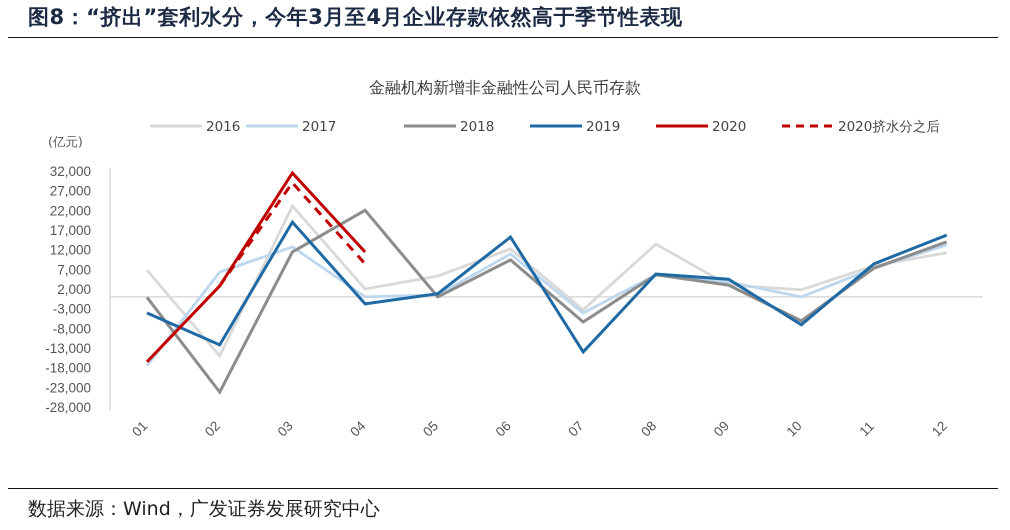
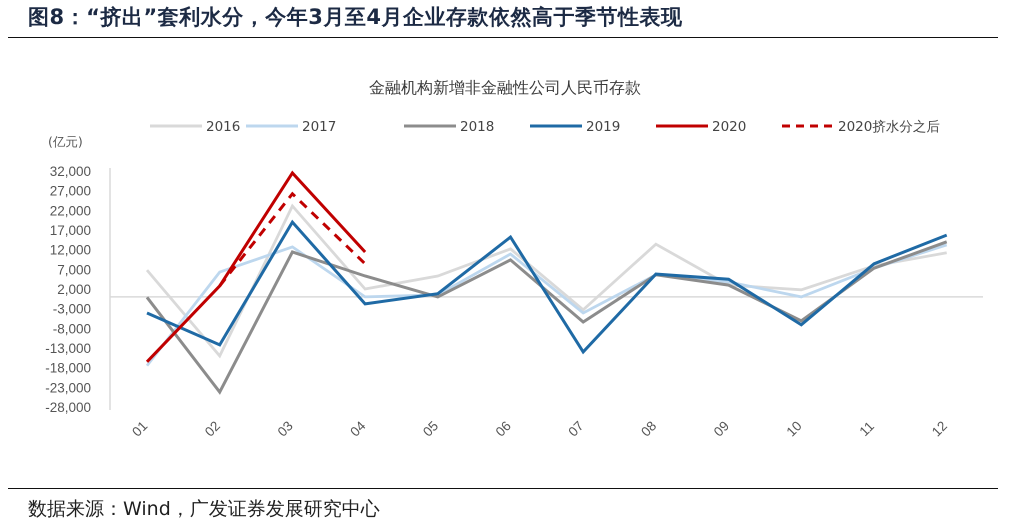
2020挤水分之后/03: 29000 -> 26000
2018/04: 22000 -> 5000
